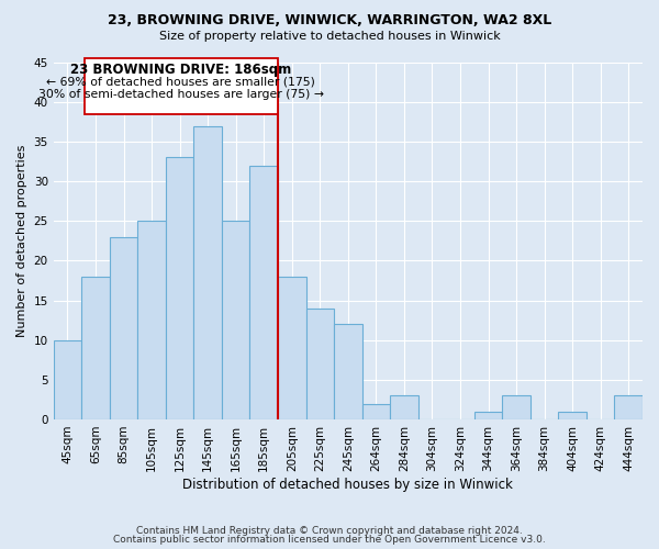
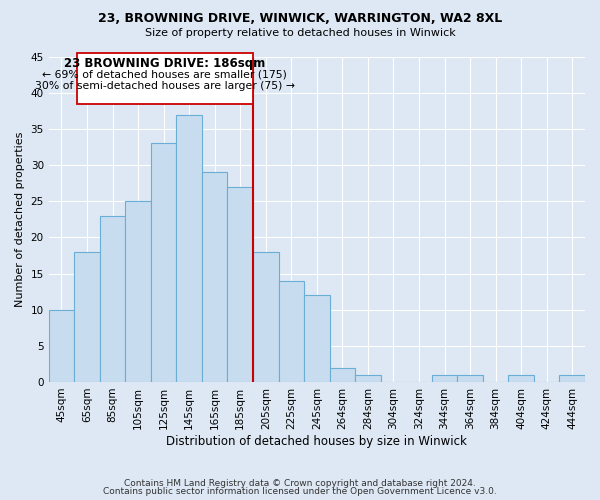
165sqm: 25 -> 29
185sqm: 32 -> 27
284sqm: 3 -> 1
364sqm: 3 -> 1
444sqm: 3 -> 1
